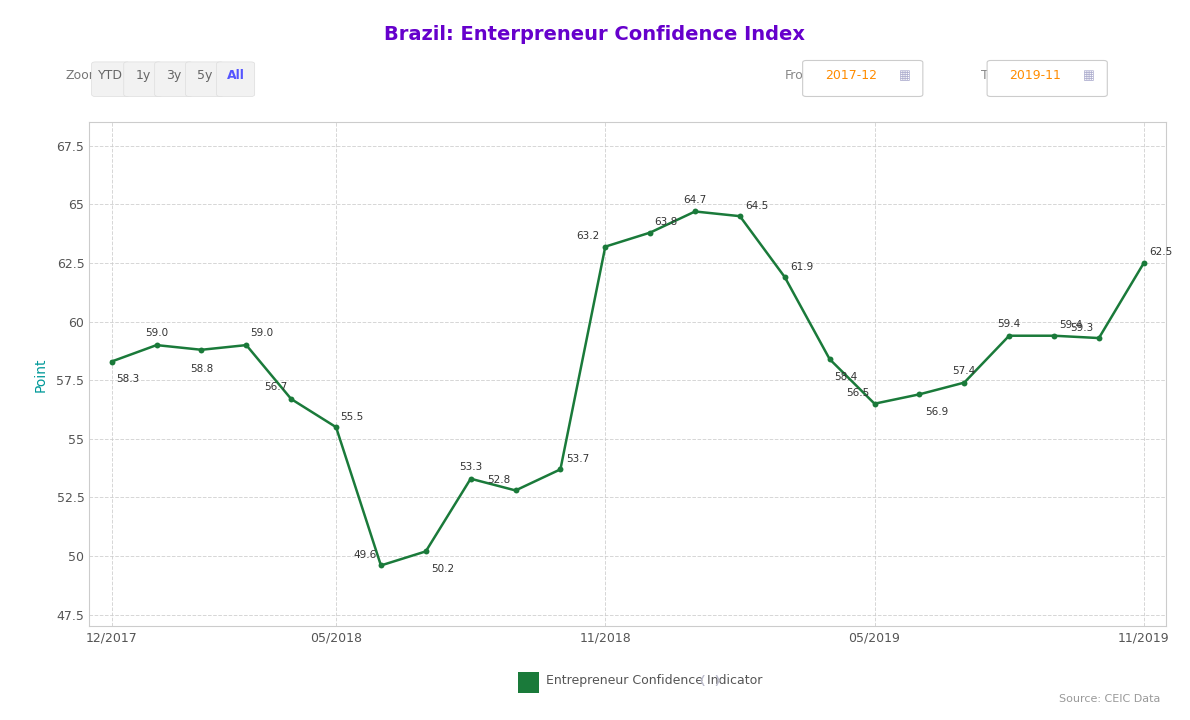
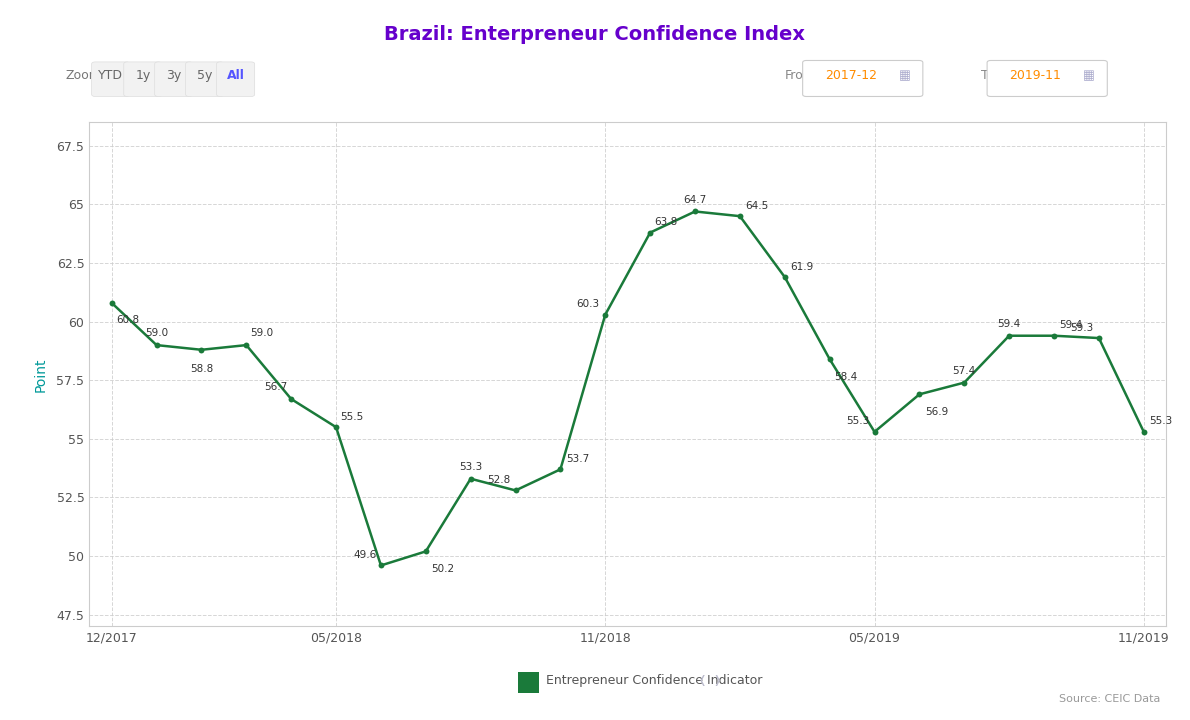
12/2017: 58.3 -> 60.8
11/2018: 63.2 -> 60.3
05/2019: 56.5 -> 55.3
11/2019: 62.5 -> 55.3
